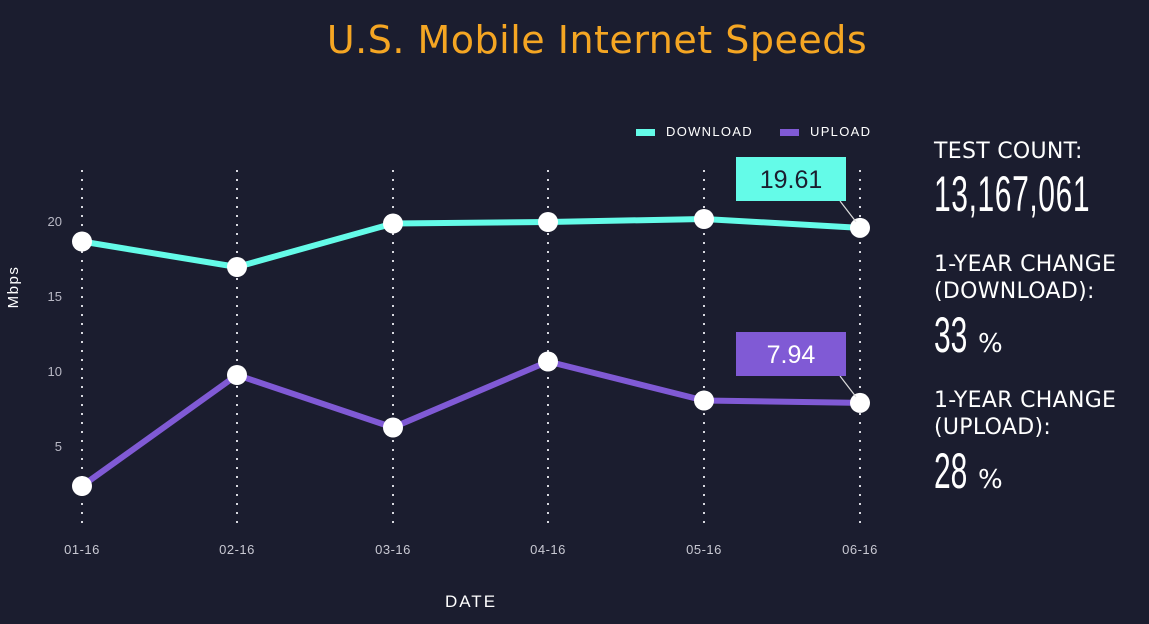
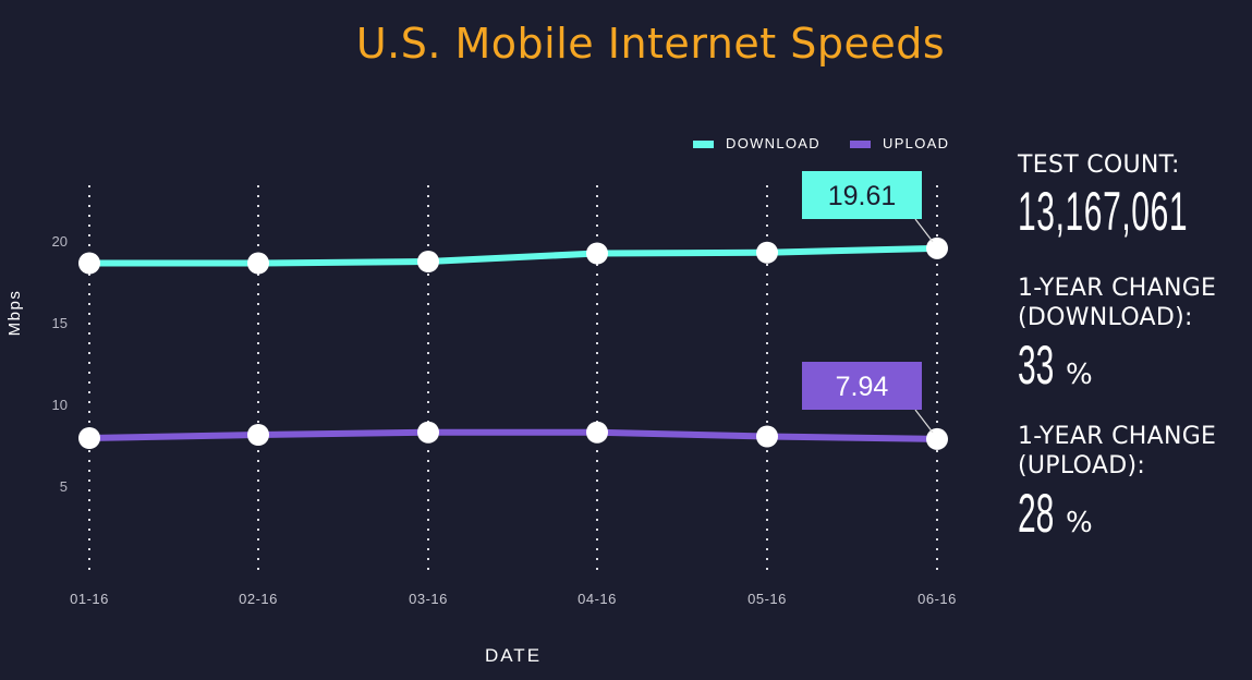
UPLOAD/01-16: 2.4 -> 8.0
DOWNLOAD/02-16: 17.0 -> 18.7
UPLOAD/02-16: 9.8 -> 8.2
DOWNLOAD/03-16: 19.9 -> 18.8
UPLOAD/03-16: 6.3 -> 8.3
DOWNLOAD/04-16: 20.0 -> 19.3
UPLOAD/04-16: 10.7 -> 8.3
DOWNLOAD/05-16: 20.2 -> 19.4
